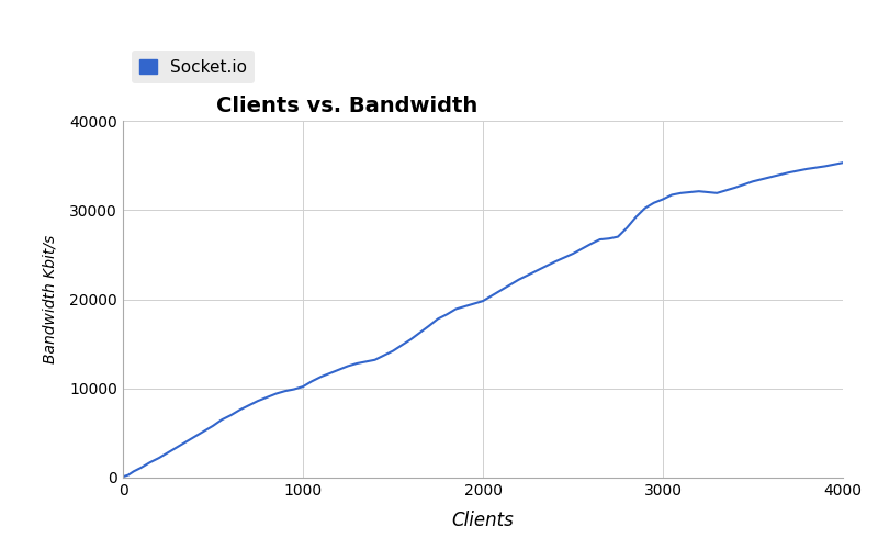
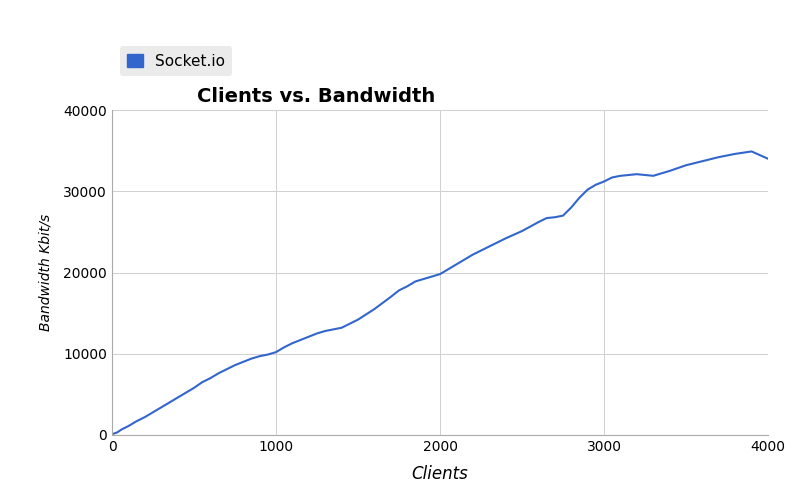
4000: 35300 -> 34000
